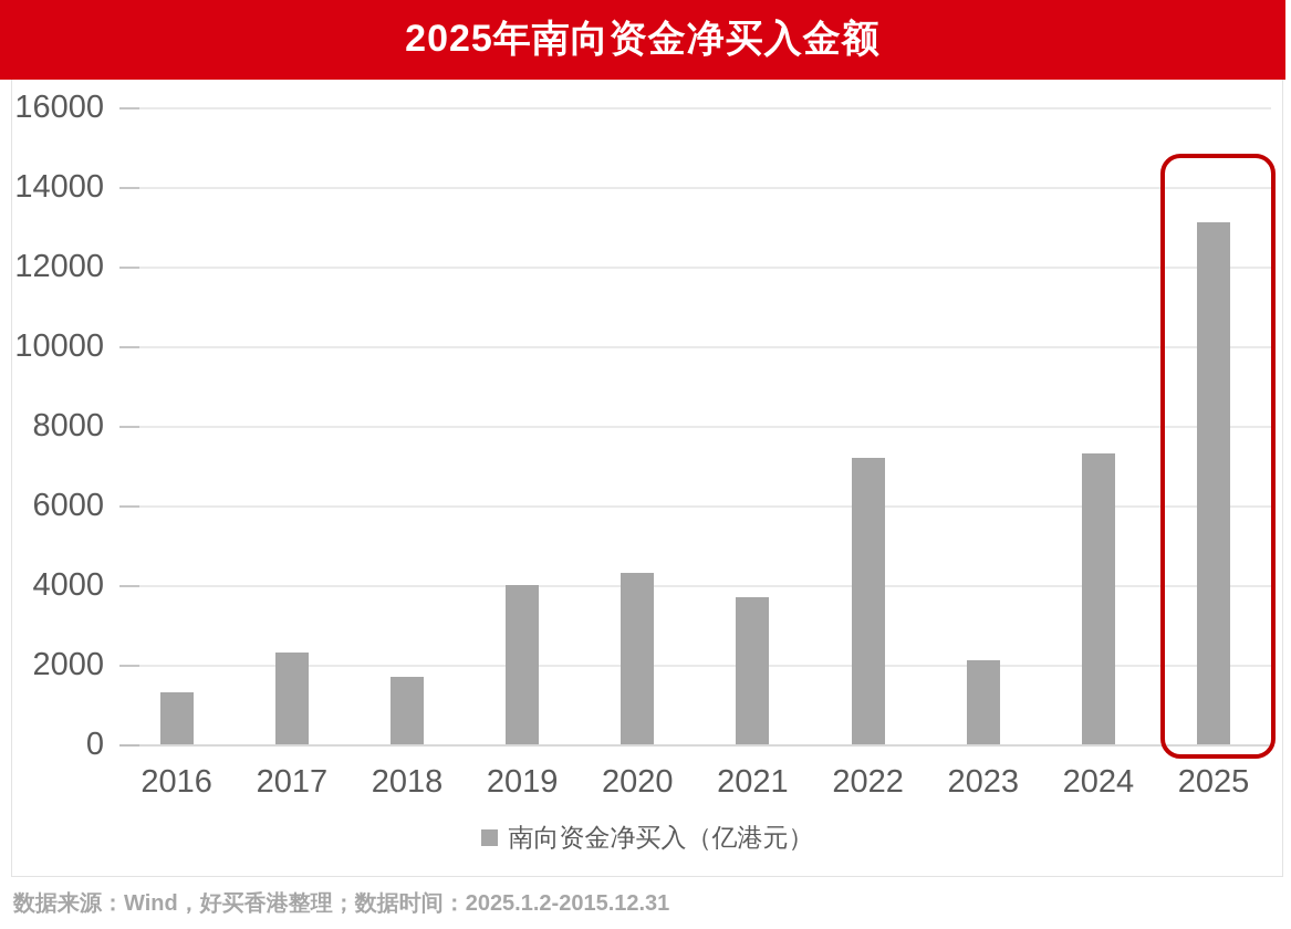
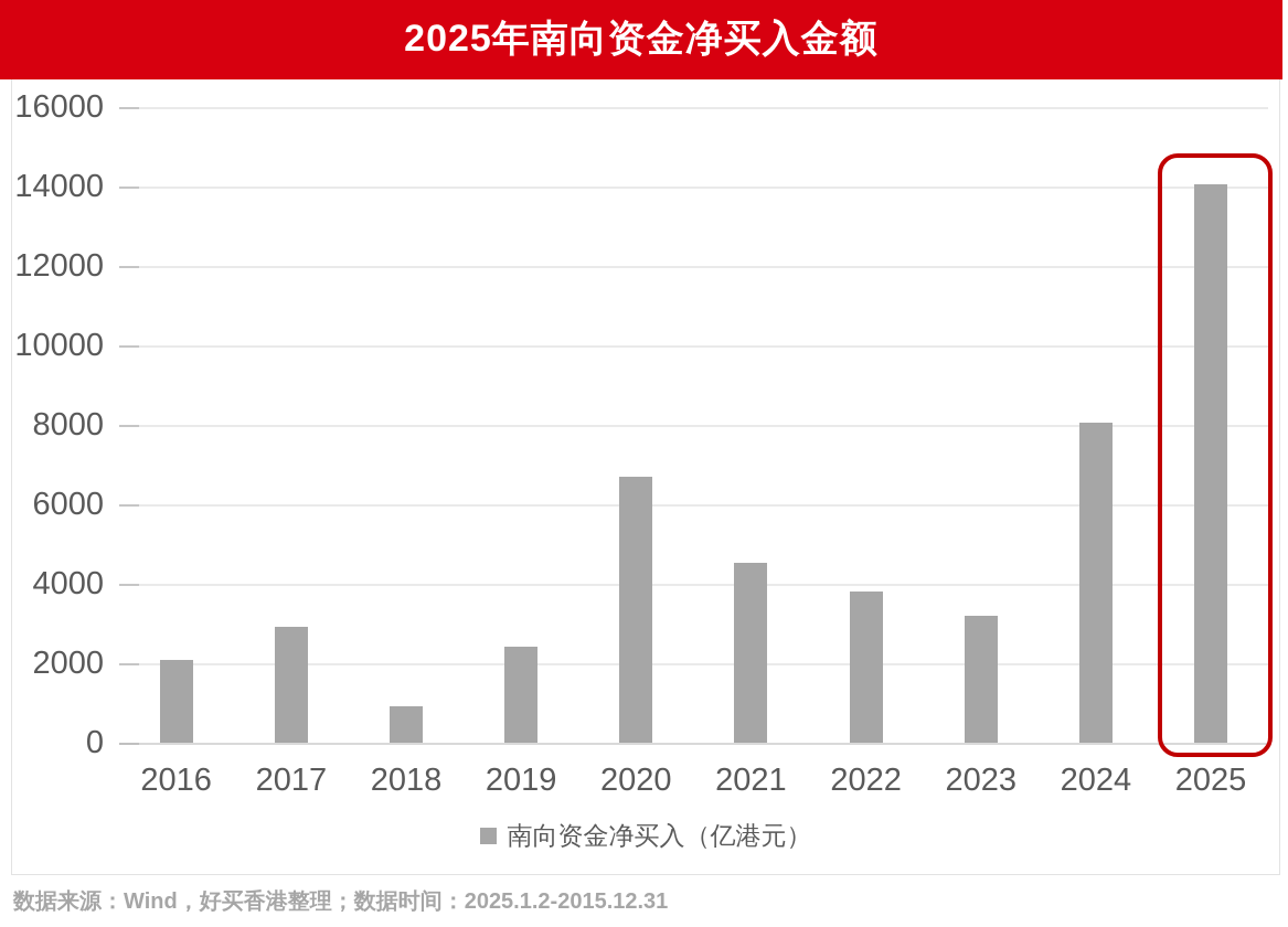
2016: 1300 -> 2100
2017: 2300 -> 2900
2018: 1700 -> 900
2019: 4000 -> 2400
2020: 4300 -> 6700
2021: 3700 -> 4500
2022: 7200 -> 3800
2023: 2100 -> 3200
2024: 7300 -> 8100
2025: 13100 -> 14000
